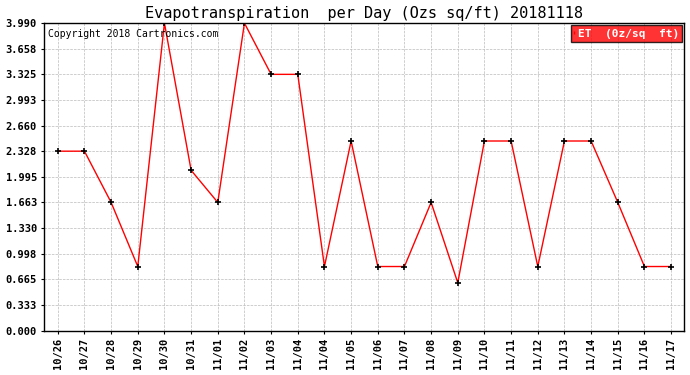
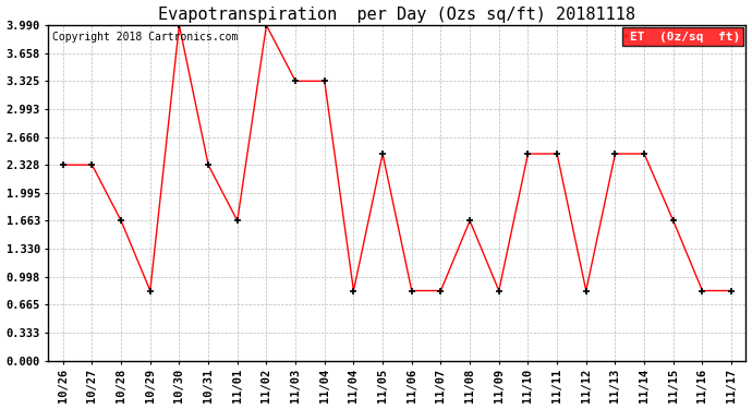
10/31: 2.08 -> 2.33
11/09: 0.62 -> 0.83
